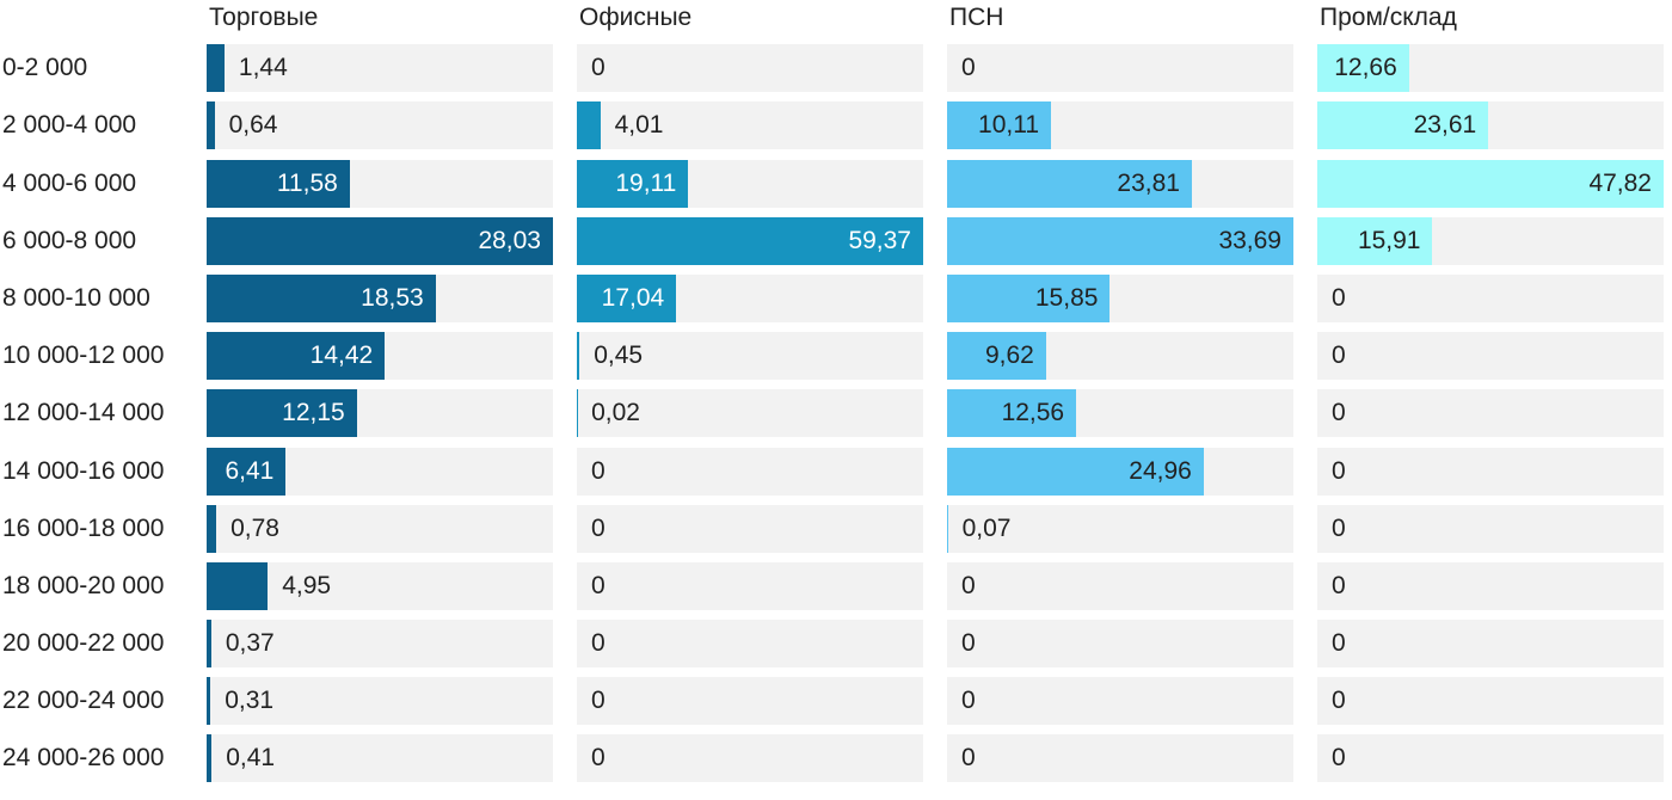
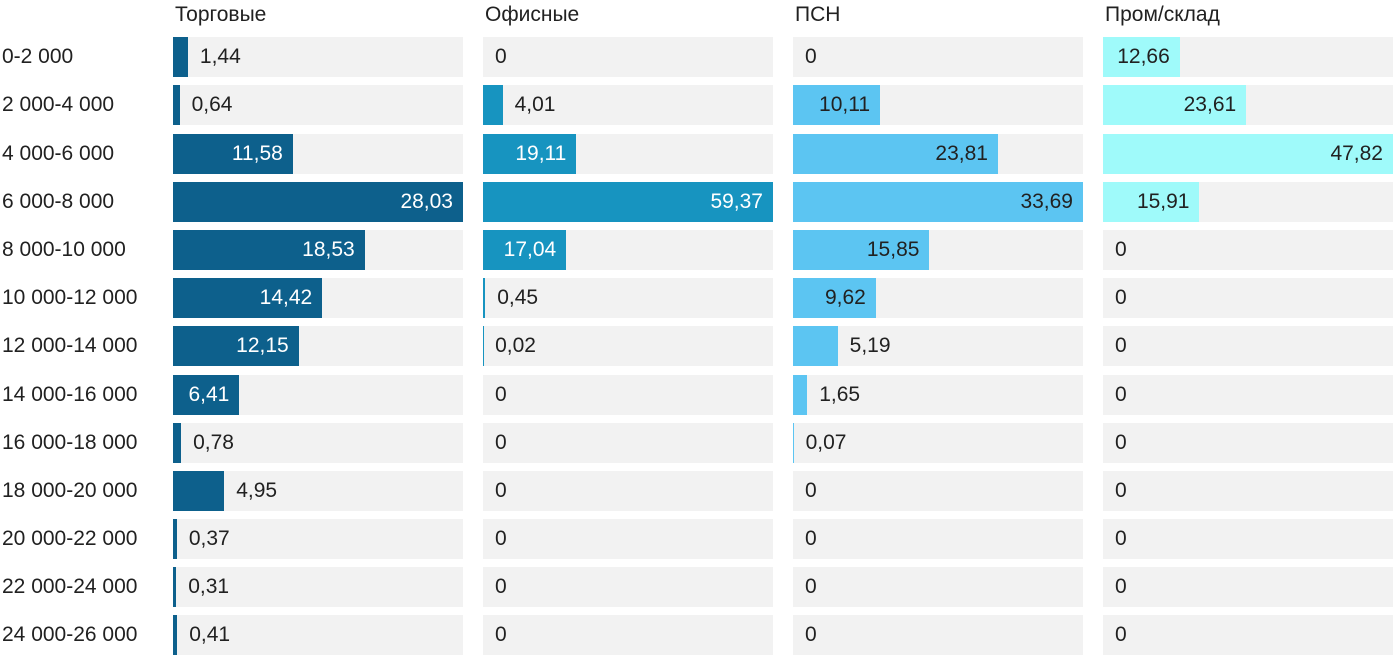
ПСН/12 000-14 000: 12,56 -> 5,19
ПСН/14 000-16 000: 24,96 -> 1,65
